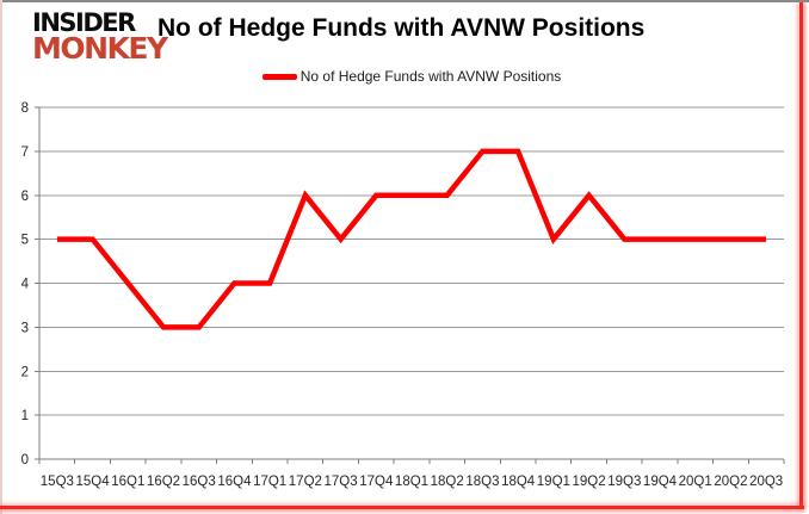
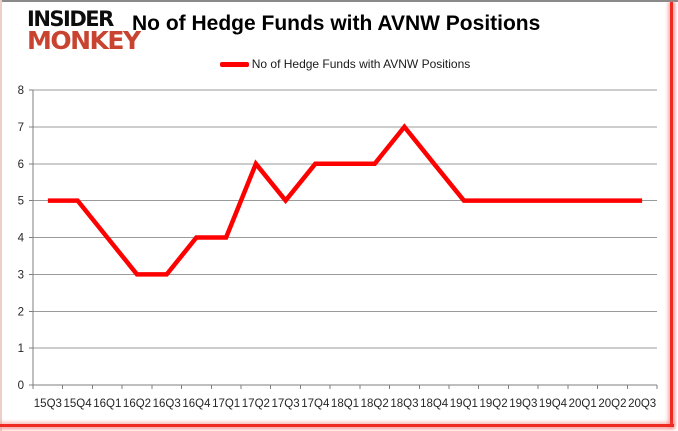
18Q4: 7 -> 6
19Q2: 6 -> 5
